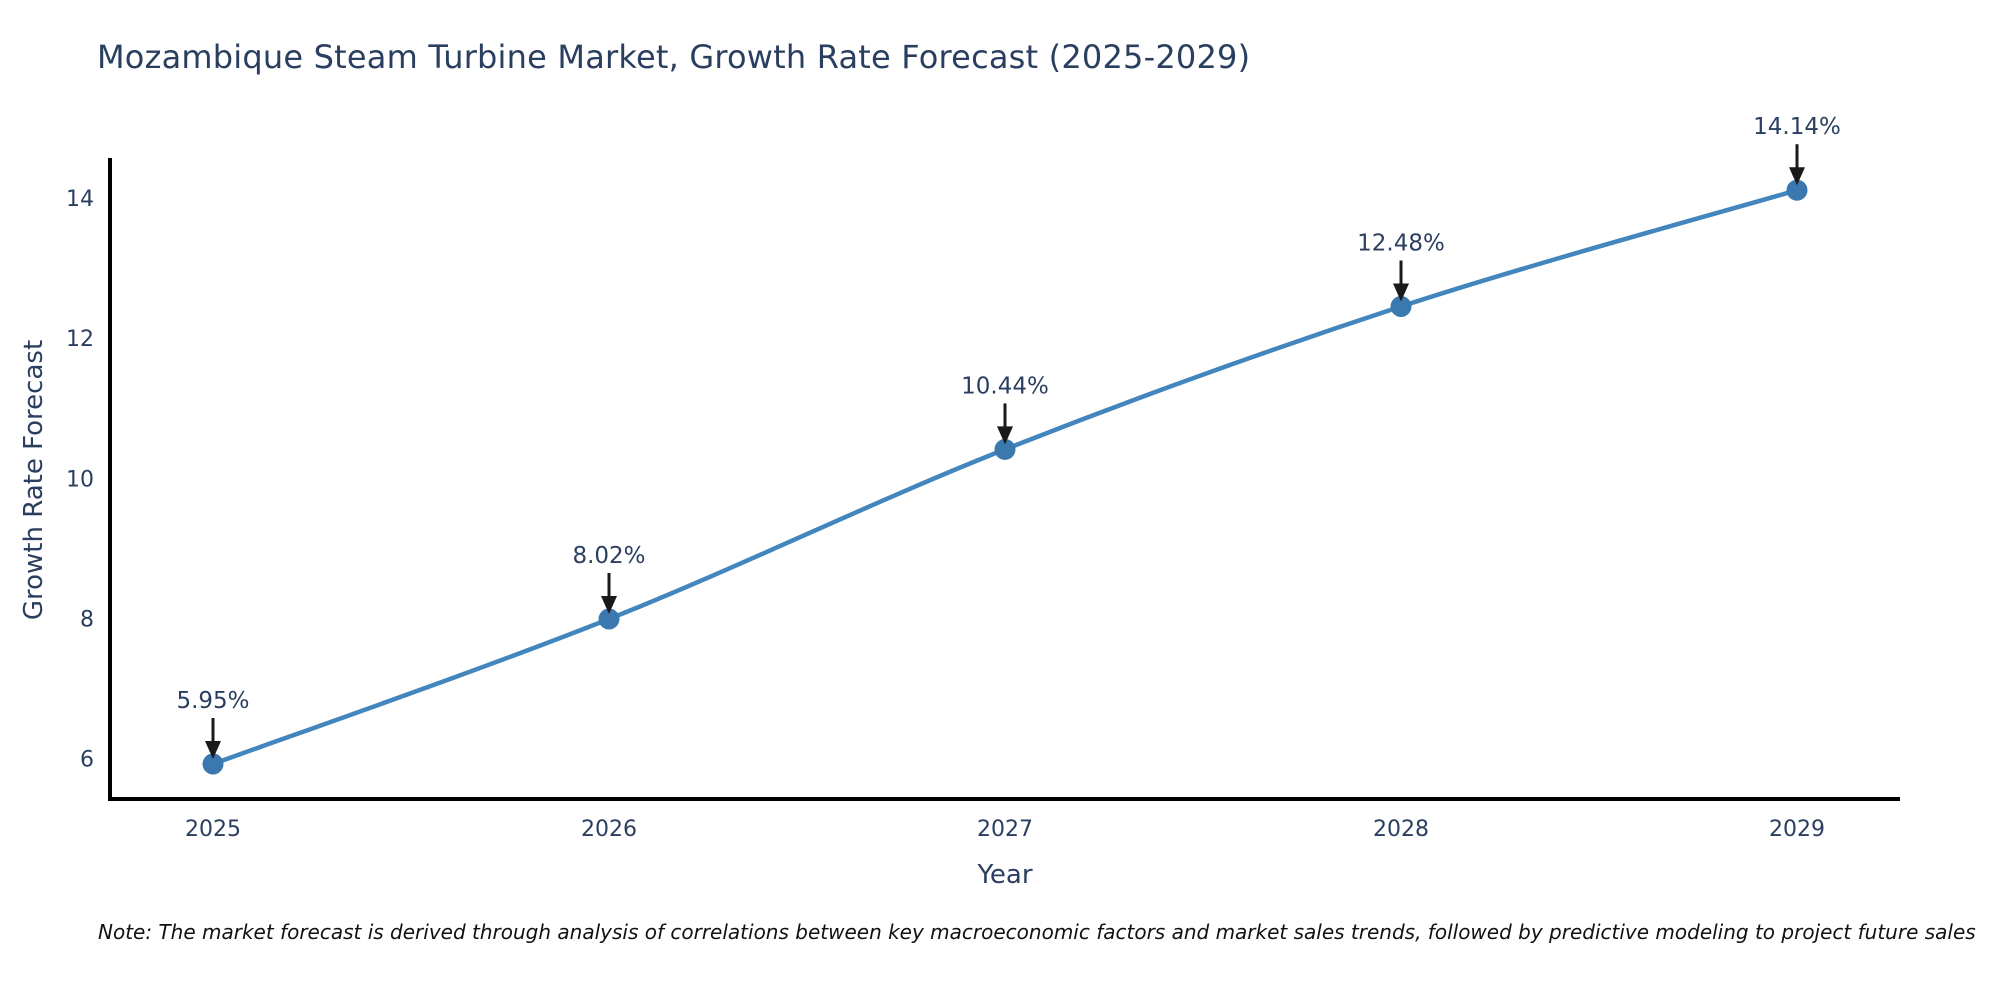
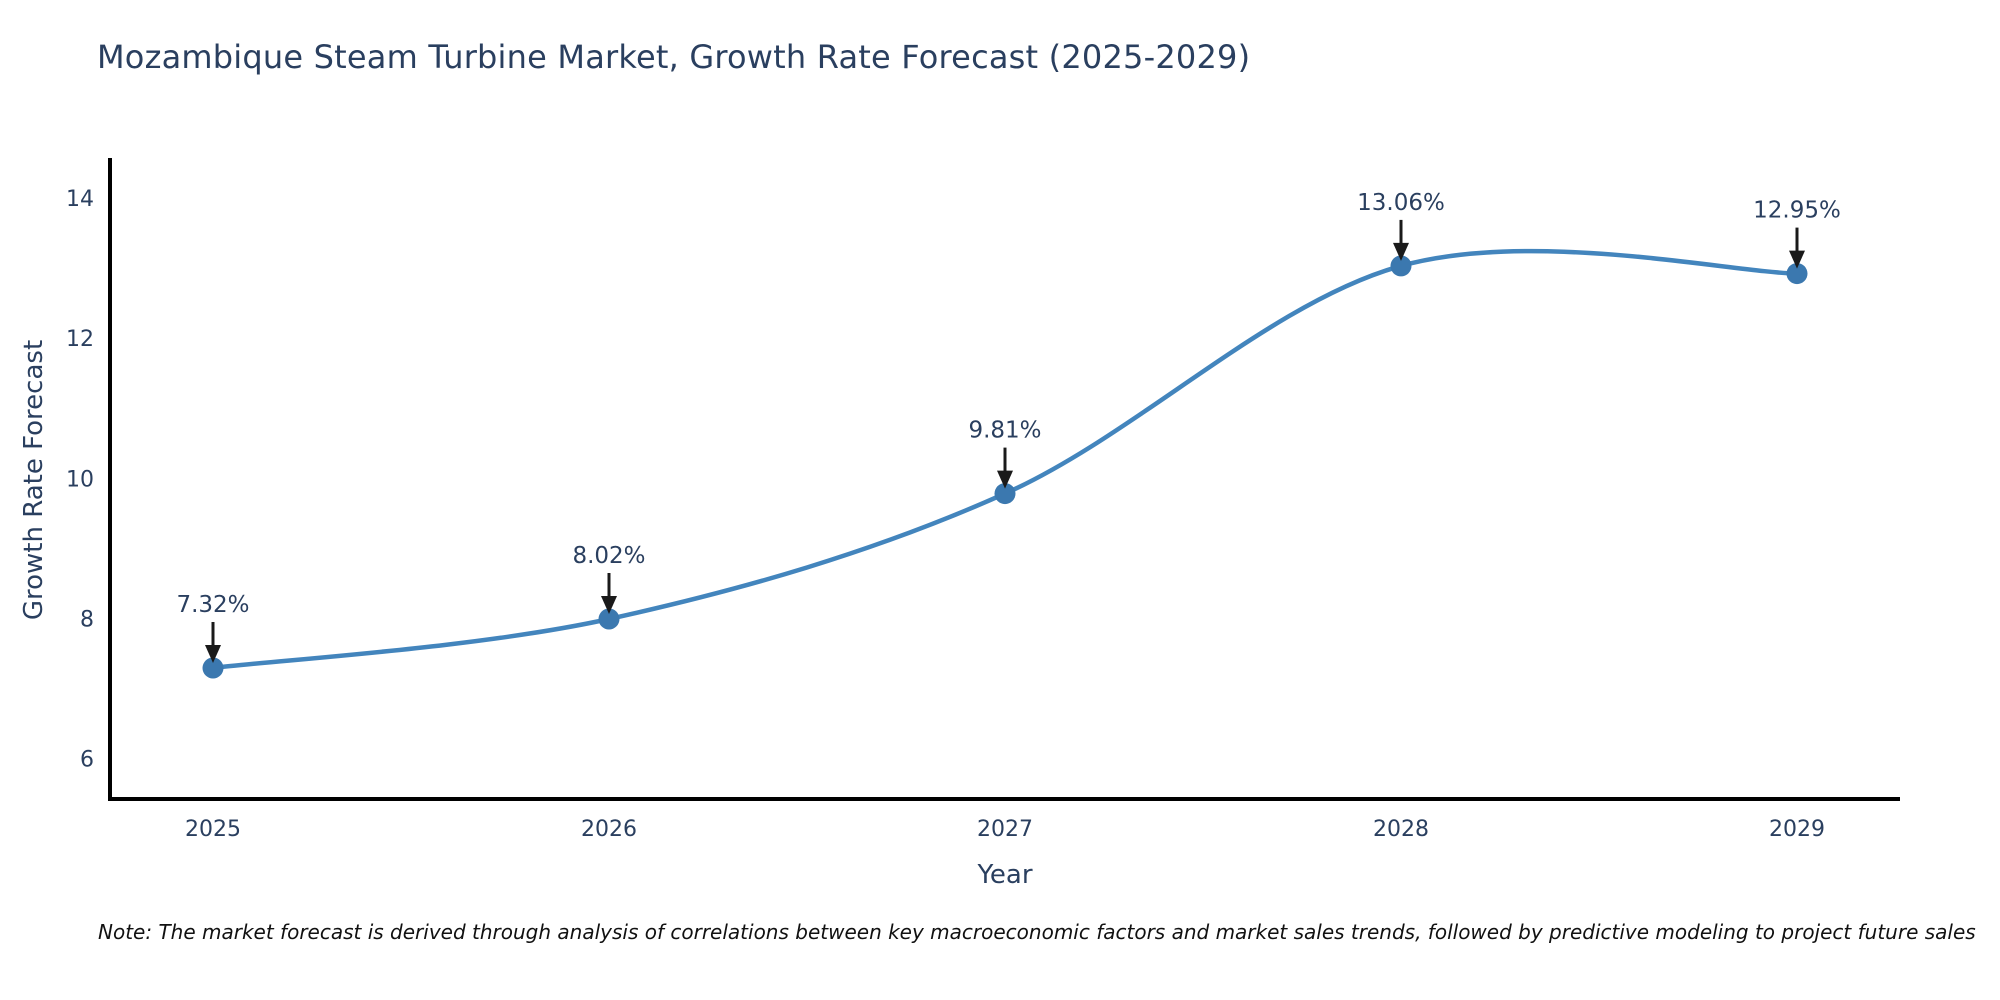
2025: 5.95% -> 7.32%
2027: 10.44% -> 9.81%
2028: 12.48% -> 13.06%
2029: 14.14% -> 12.95%
